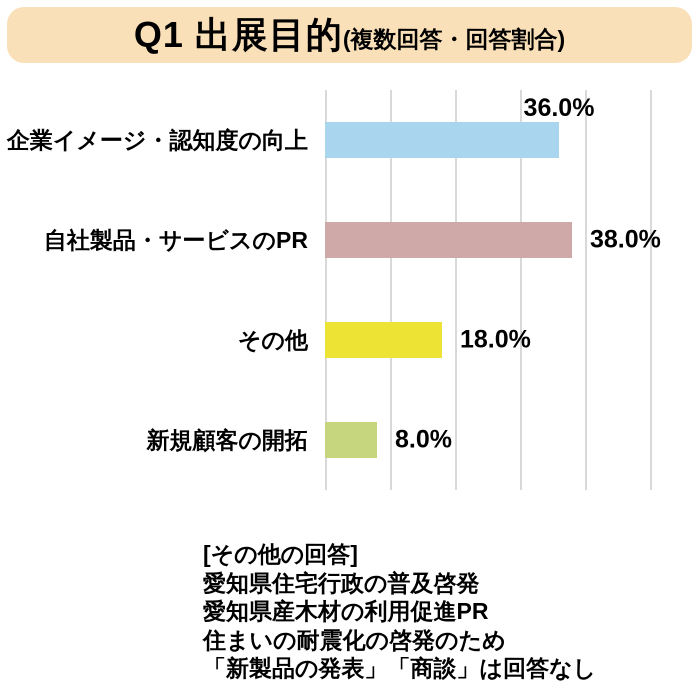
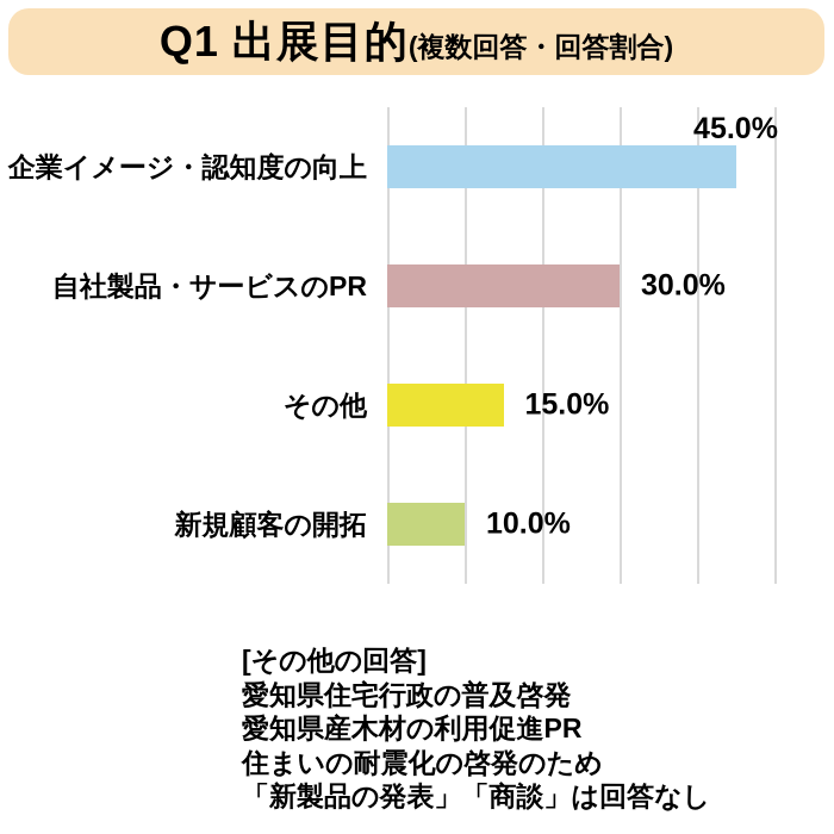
企業イメージ・認知度の向上: 36.0% -> 45.0%
自社製品・サービスのPR: 38.0% -> 30.0%
その他: 18.0% -> 15.0%
新規顧客の開拓: 8.0% -> 10.0%
